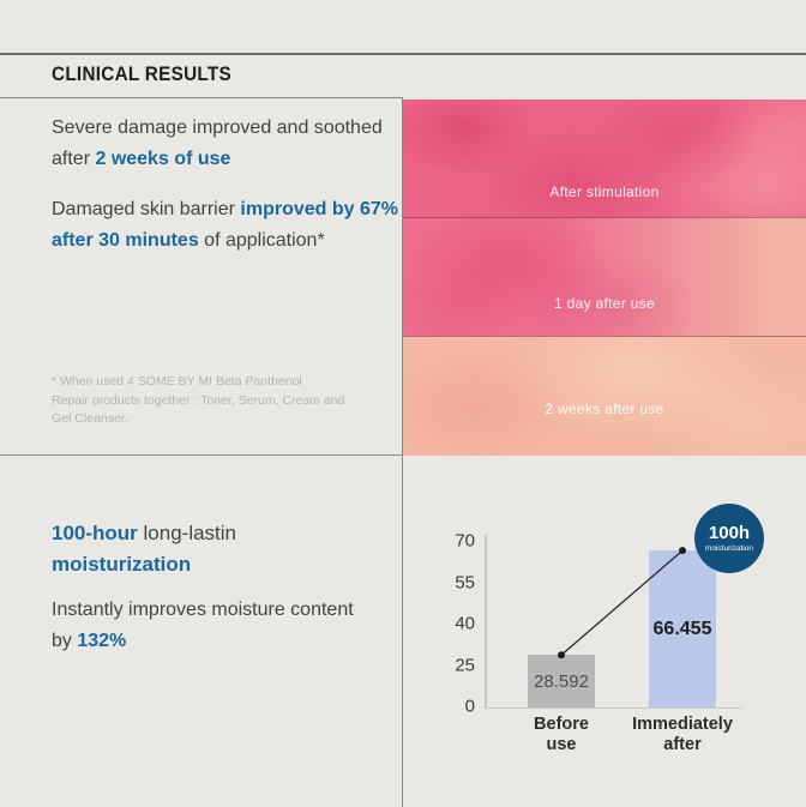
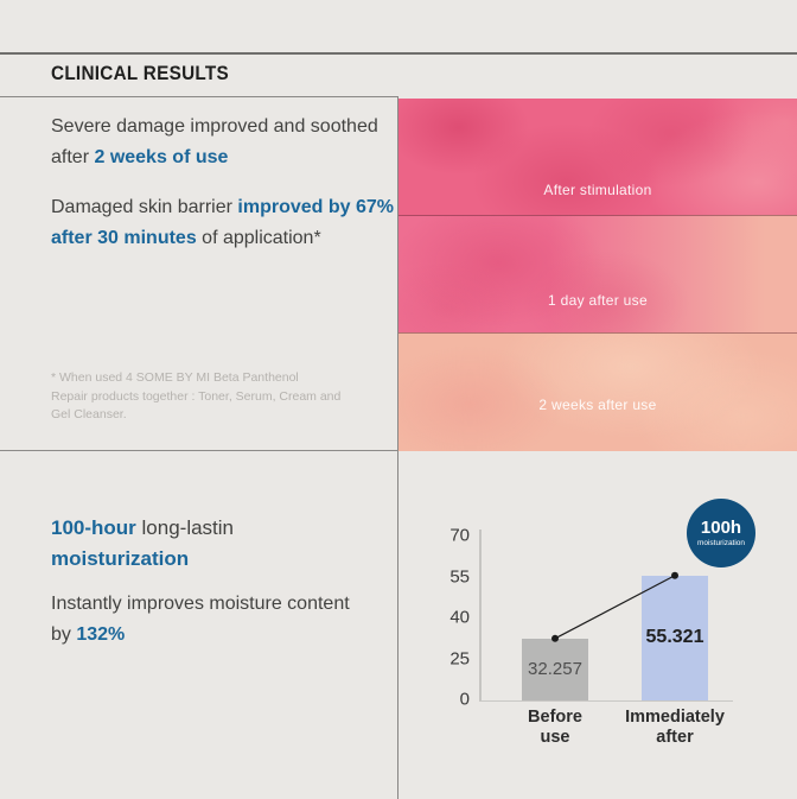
Before use: 28.592 -> 32.257
Immediately after: 66.455 -> 55.321
